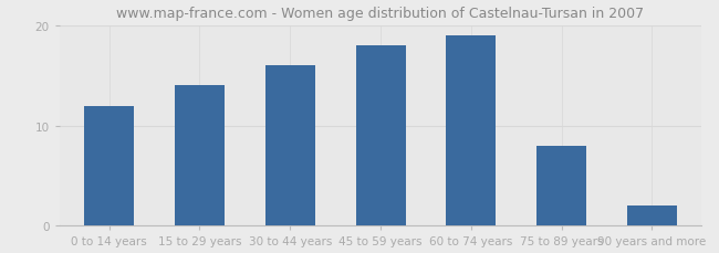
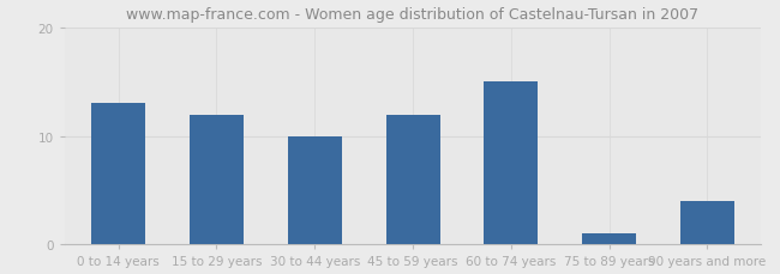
0 to 14 years: 12 -> 13
15 to 29 years: 14 -> 12
30 to 44 years: 16 -> 10
45 to 59 years: 18 -> 12
60 to 74 years: 19 -> 15
75 to 89 years: 8 -> 1
90 years and more: 2 -> 4
